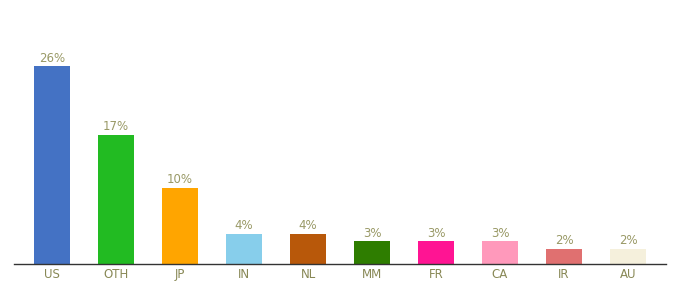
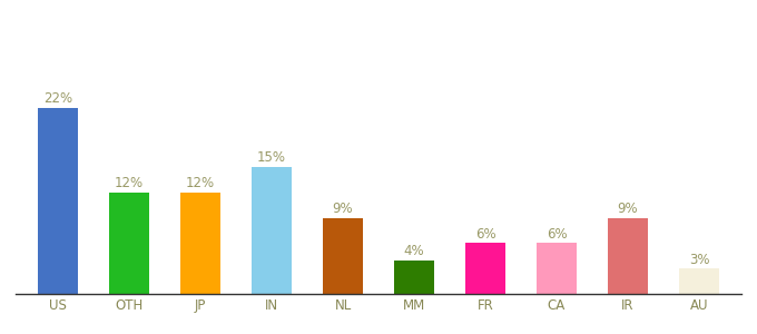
US: 26% -> 22%
OTH: 17% -> 12%
JP: 10% -> 12%
IN: 4% -> 15%
NL: 4% -> 9%
MM: 3% -> 4%
FR: 3% -> 6%
CA: 3% -> 6%
IR: 2% -> 9%
AU: 2% -> 3%
